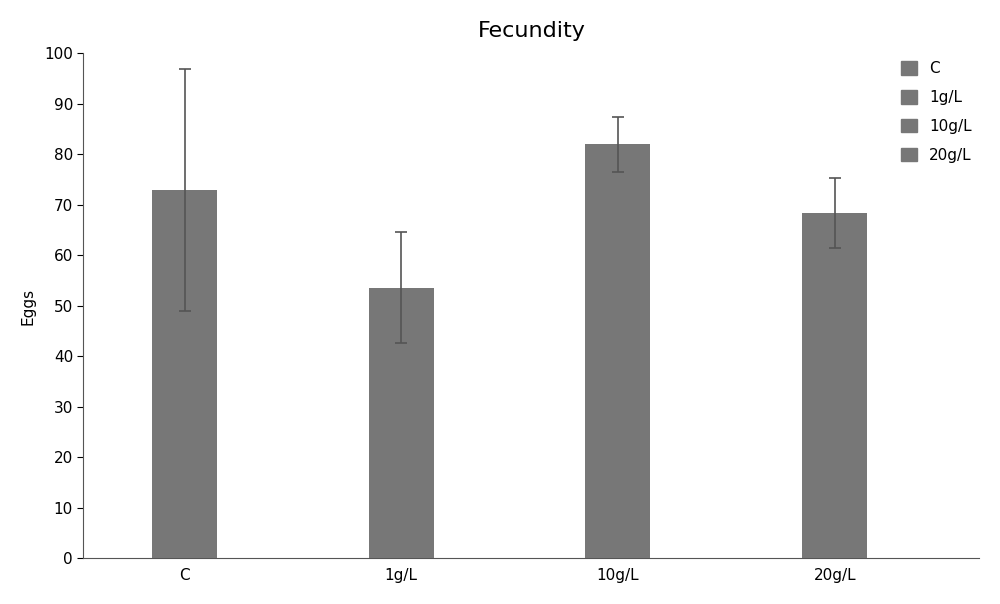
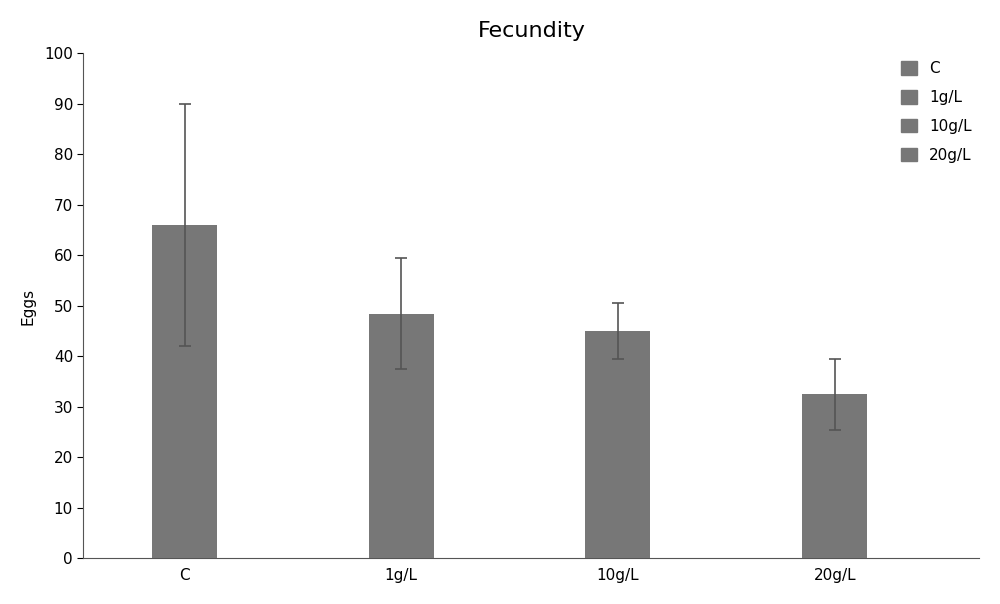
C: 73.0 -> 66.0
1g/L: 53.6 -> 48.5
10g/L: 82.0 -> 45.0
20g/L: 68.4 -> 32.5
